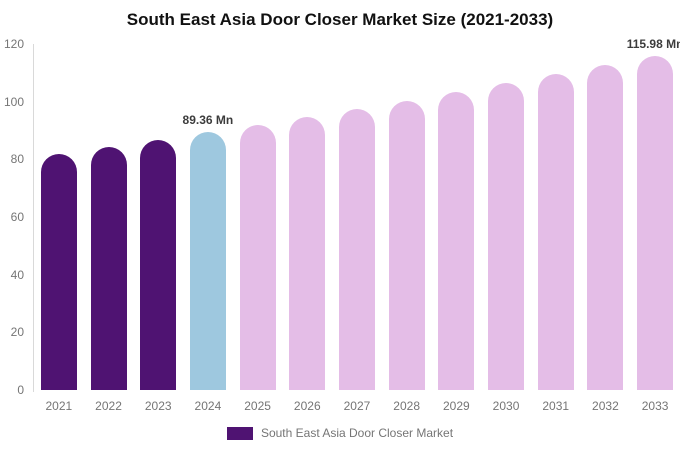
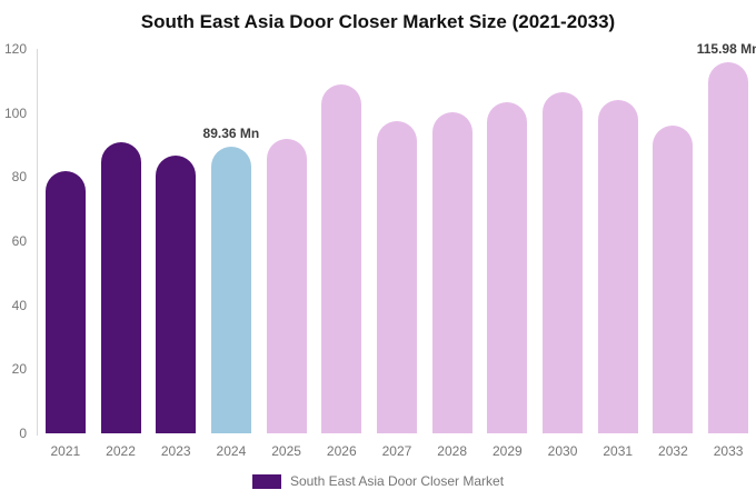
2022: 84 -> 91
2026: 95 -> 109
2031: 109 -> 104
2032: 113 -> 96
